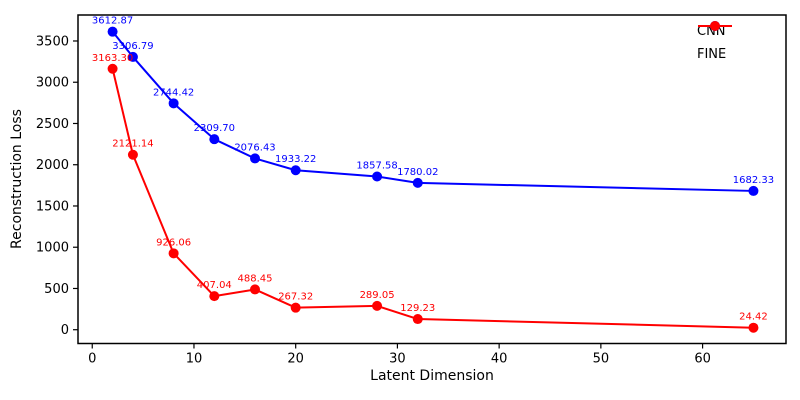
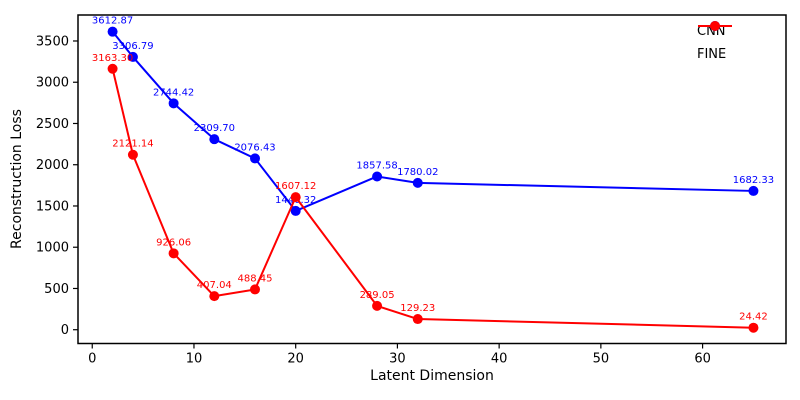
CNN/20: 1933.22 -> 1440.32
FINE/20: 267.32 -> 1607.12
